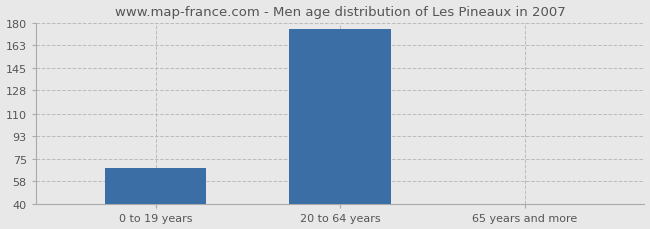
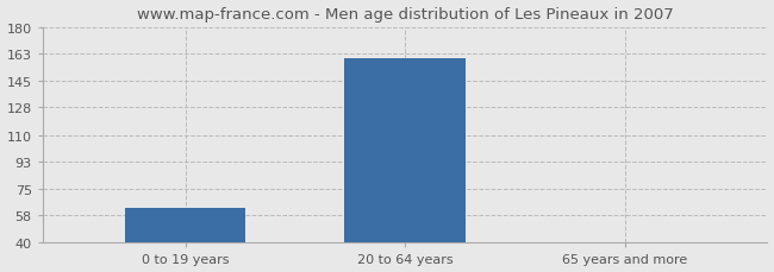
0 to 19 years: 68 -> 63
20 to 64 years: 175 -> 160
